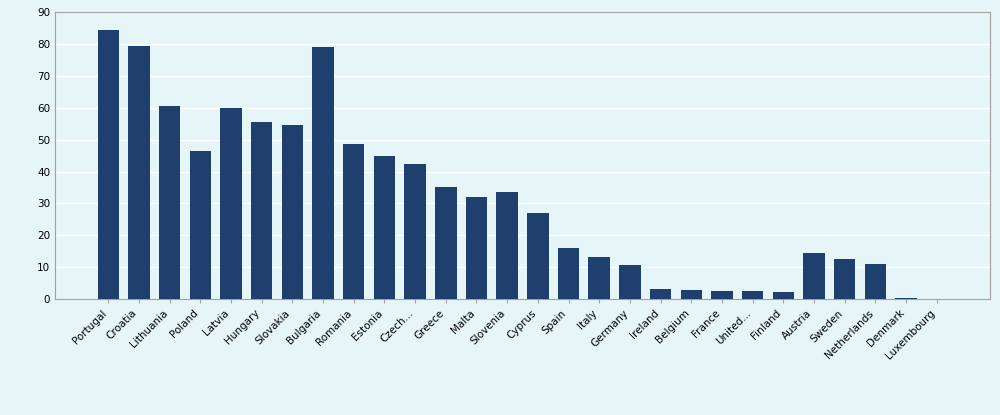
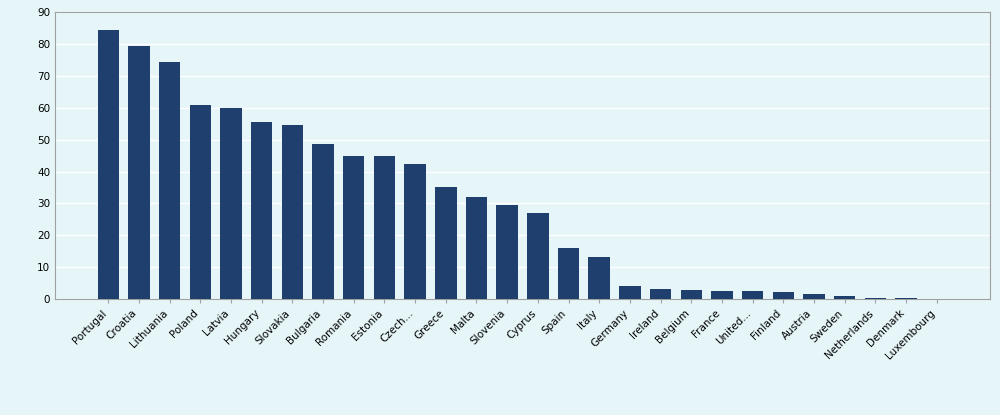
Lithuania: 60.5 -> 74.5
Poland: 46.5 -> 61.0
Bulgaria: 79.0 -> 48.5
Romania: 48.5 -> 45.0
Slovenia: 33.5 -> 29.5
Germany: 10.5 -> 4.0
Austria: 14.5 -> 1.5
Sweden: 12.5 -> 0.8
Netherlands: 11.0 -> 0.4
